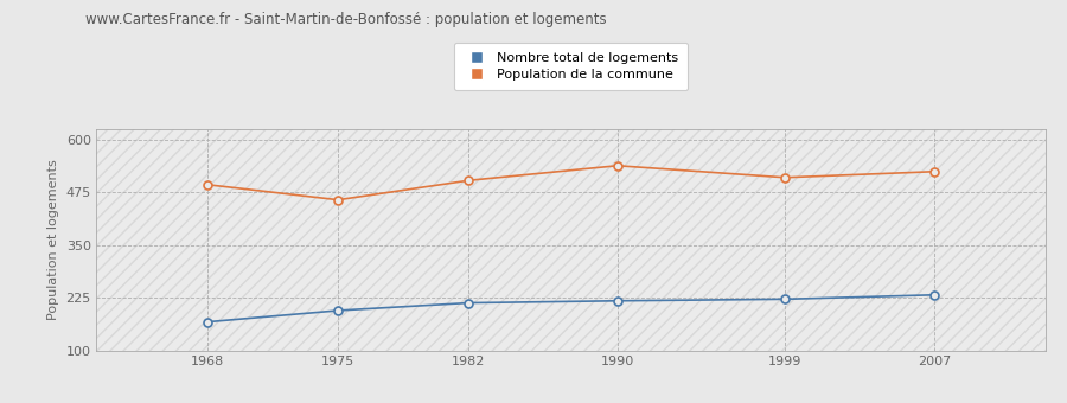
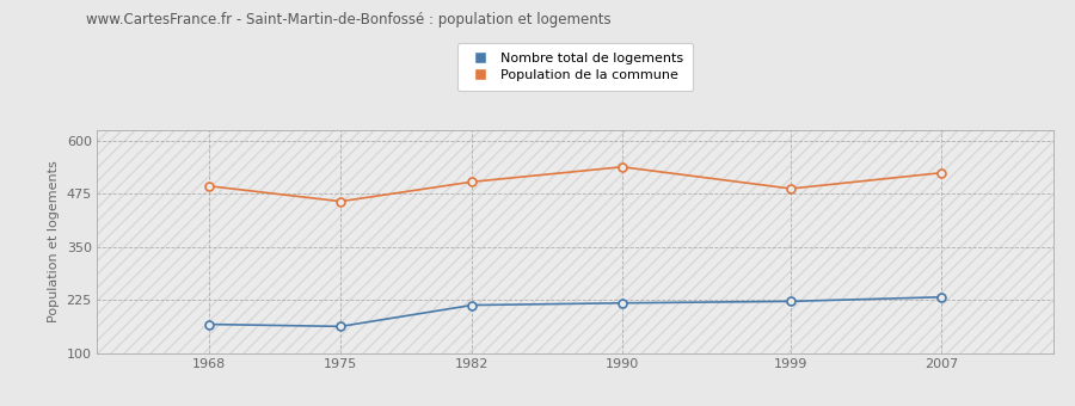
Nombre total de logements/1975: 195 -> 163
Population de la commune/1999: 510 -> 487
